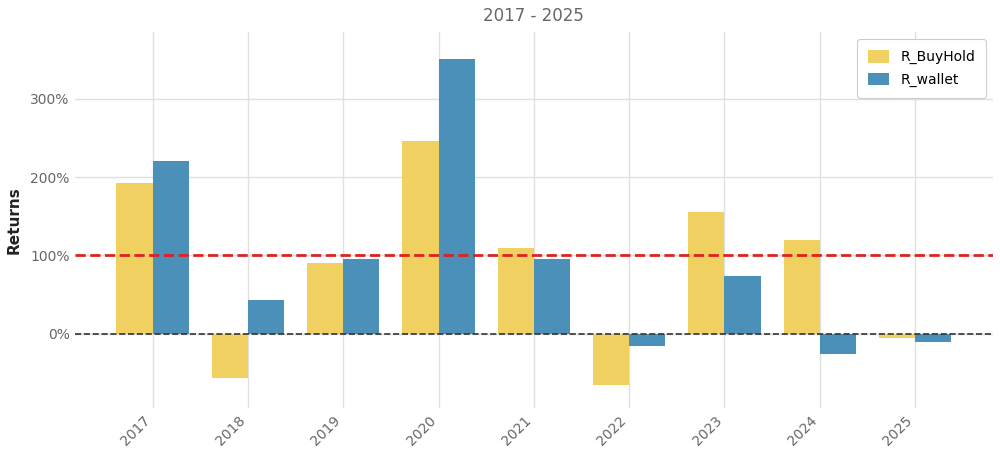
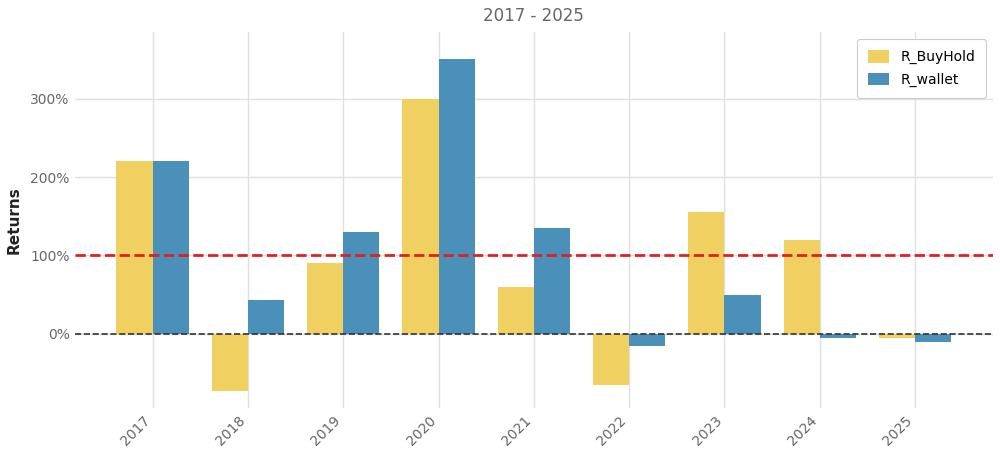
R_BuyHold/2017: 192% -> 220%
R_BuyHold/2018: -56% -> -73%
R_wallet/2019: 96% -> 130%
R_BuyHold/2020: 246% -> 300%
R_BuyHold/2021: 110% -> 60%
R_wallet/2021: 96% -> 135%
R_wallet/2023: 74% -> 50%
R_wallet/2024: -26% -> -5%
